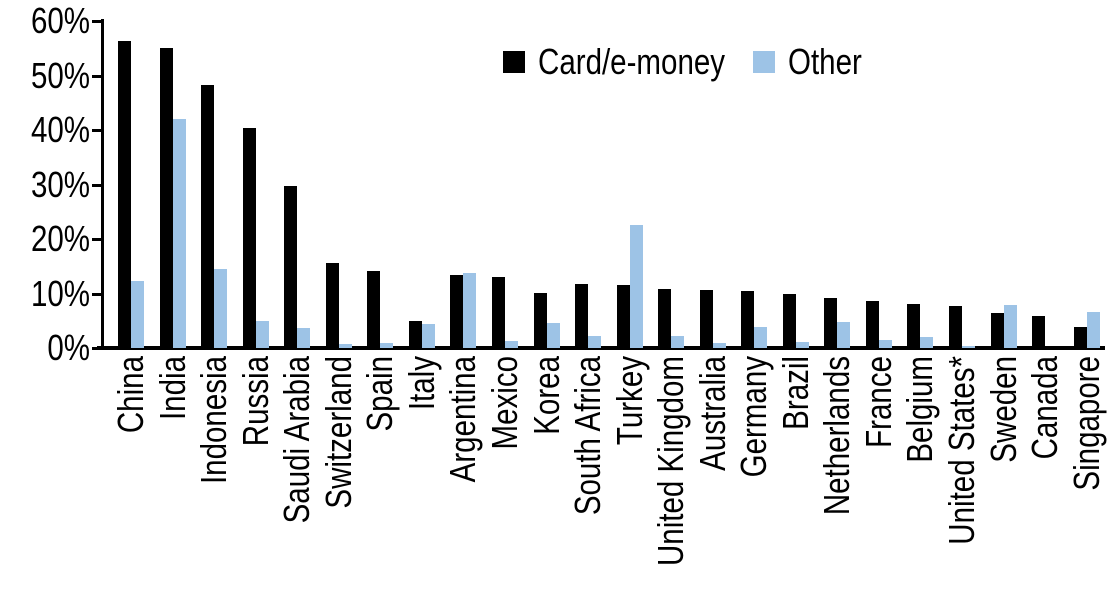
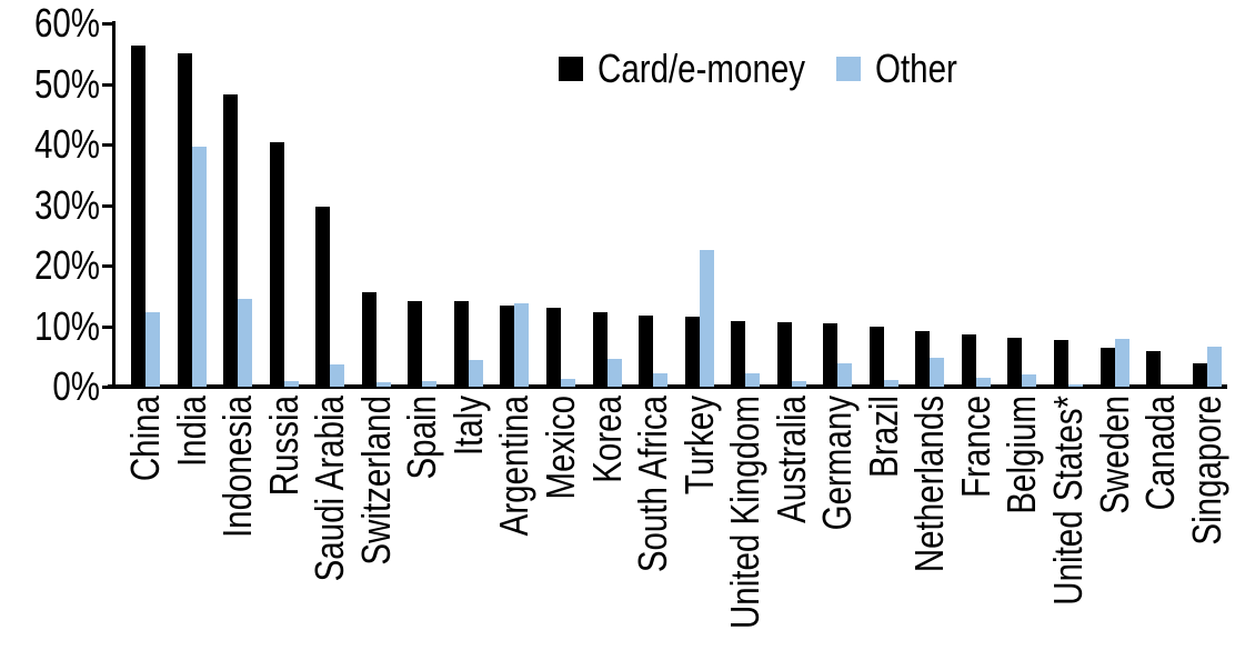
Other/India: 42% -> 40%
Other/Russia: 5% -> 1%
Card/e-money/Italy: 5% -> 14%
Card/e-money/Korea: 10% -> 12%
